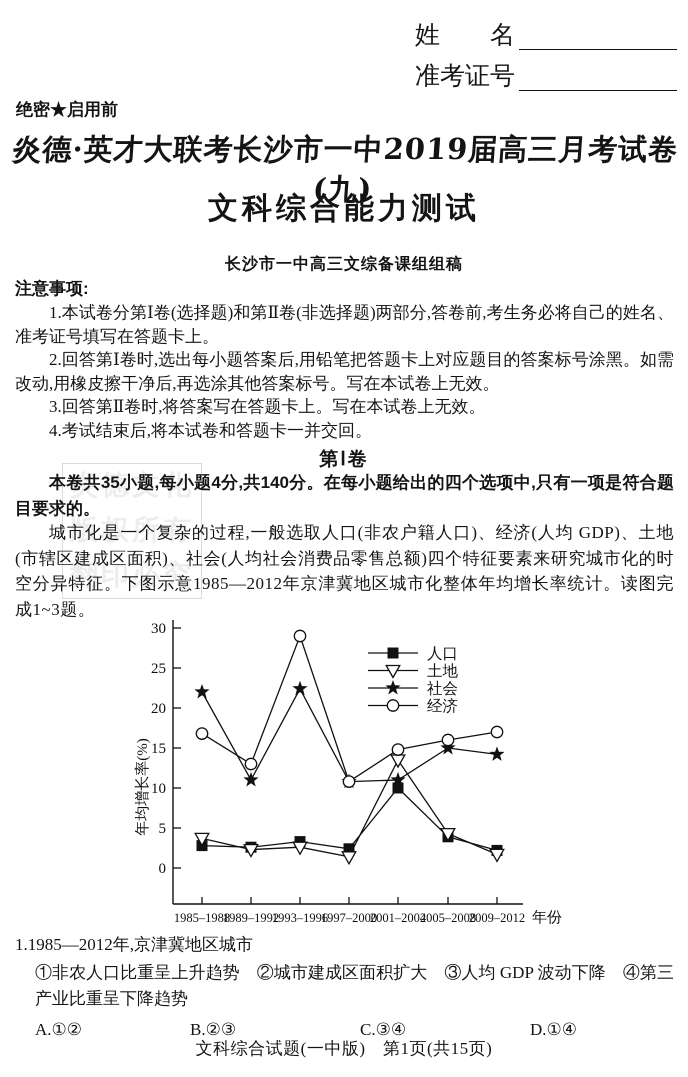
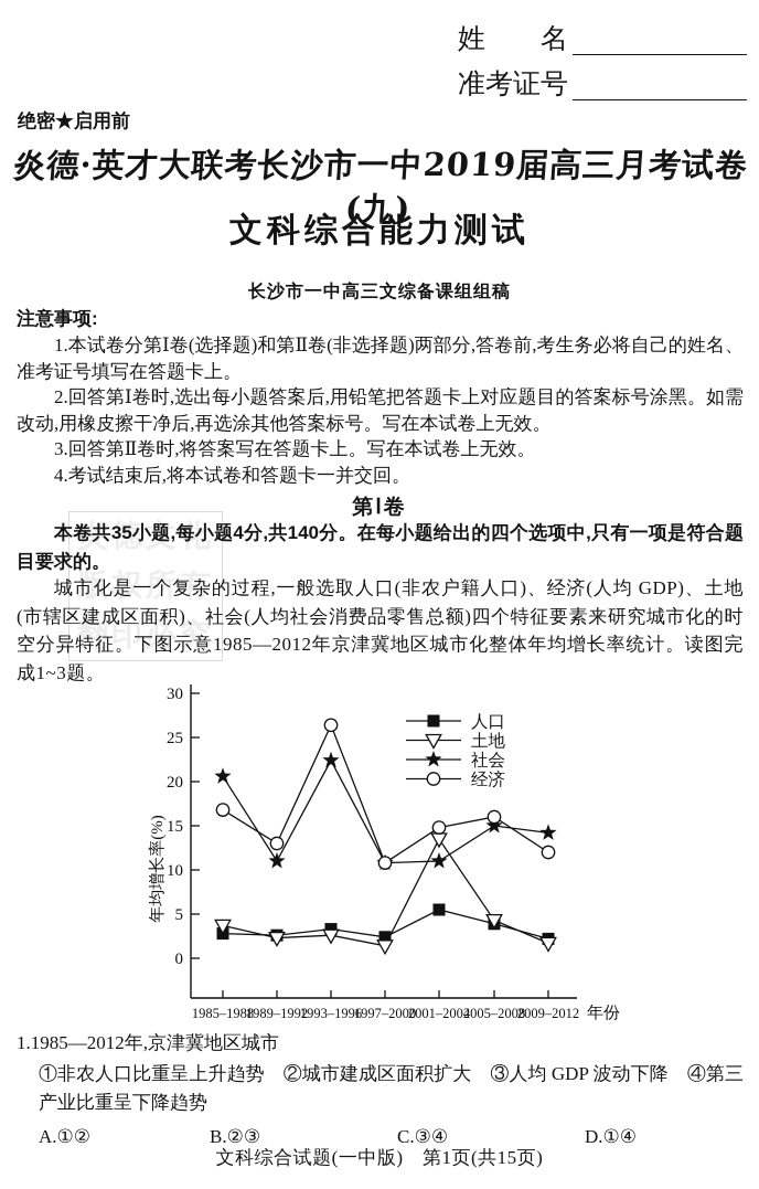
社会/1985–1988: 22 -> 21
经济/1993–1996: 29 -> 26
人口/2001–2004: 10 -> 6
经济/2009–2012: 17 -> 12
